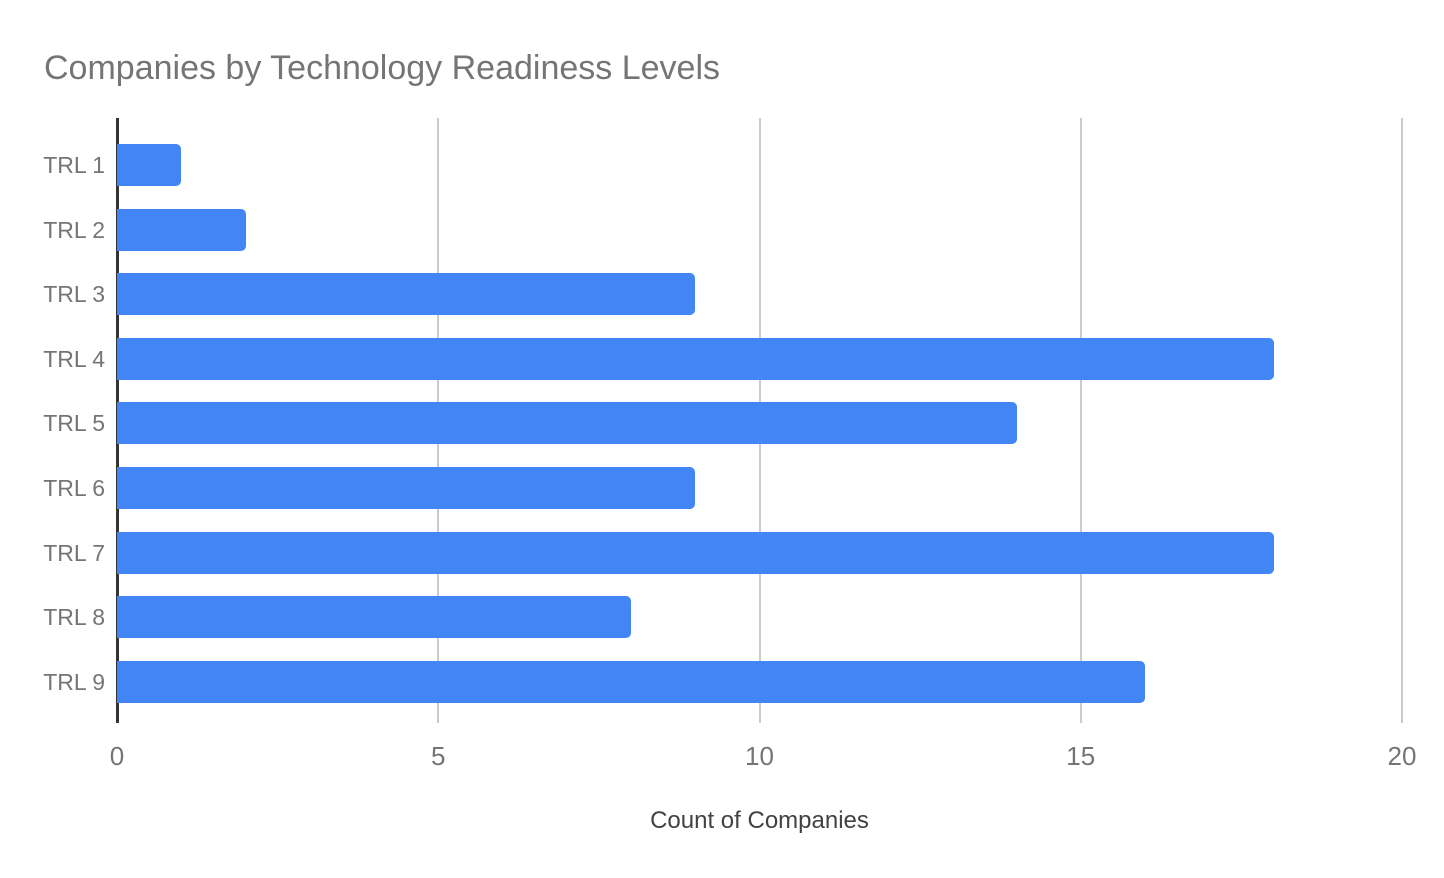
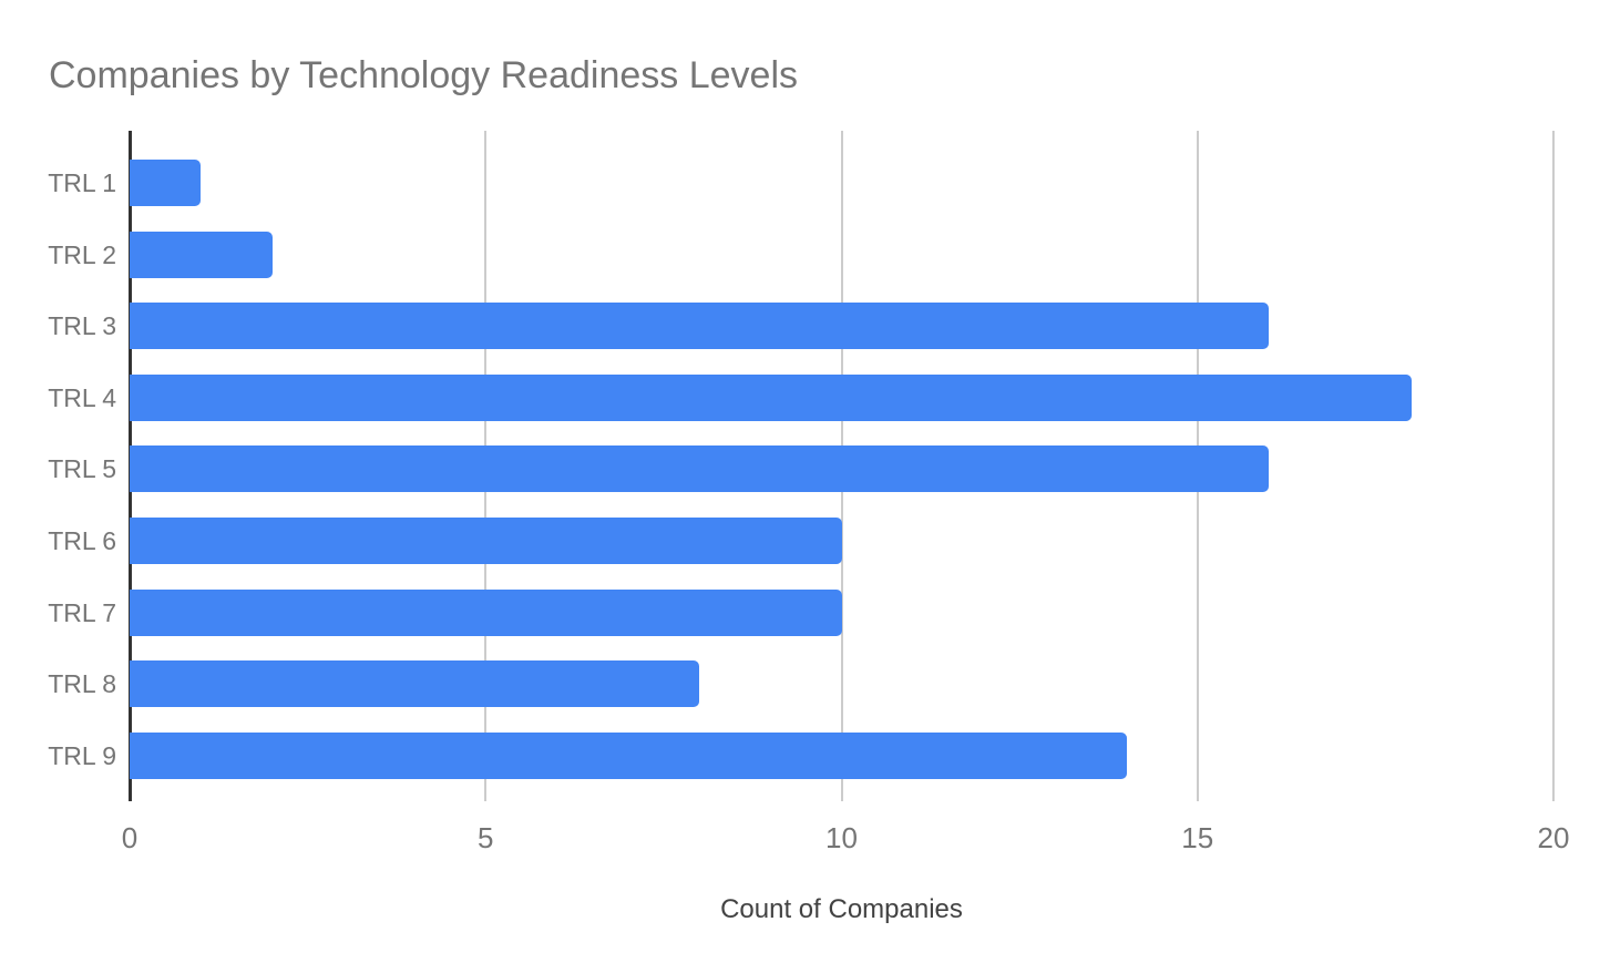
TRL 3: 9 -> 16
TRL 5: 14 -> 16
TRL 6: 9 -> 10
TRL 7: 18 -> 10
TRL 9: 16 -> 14
